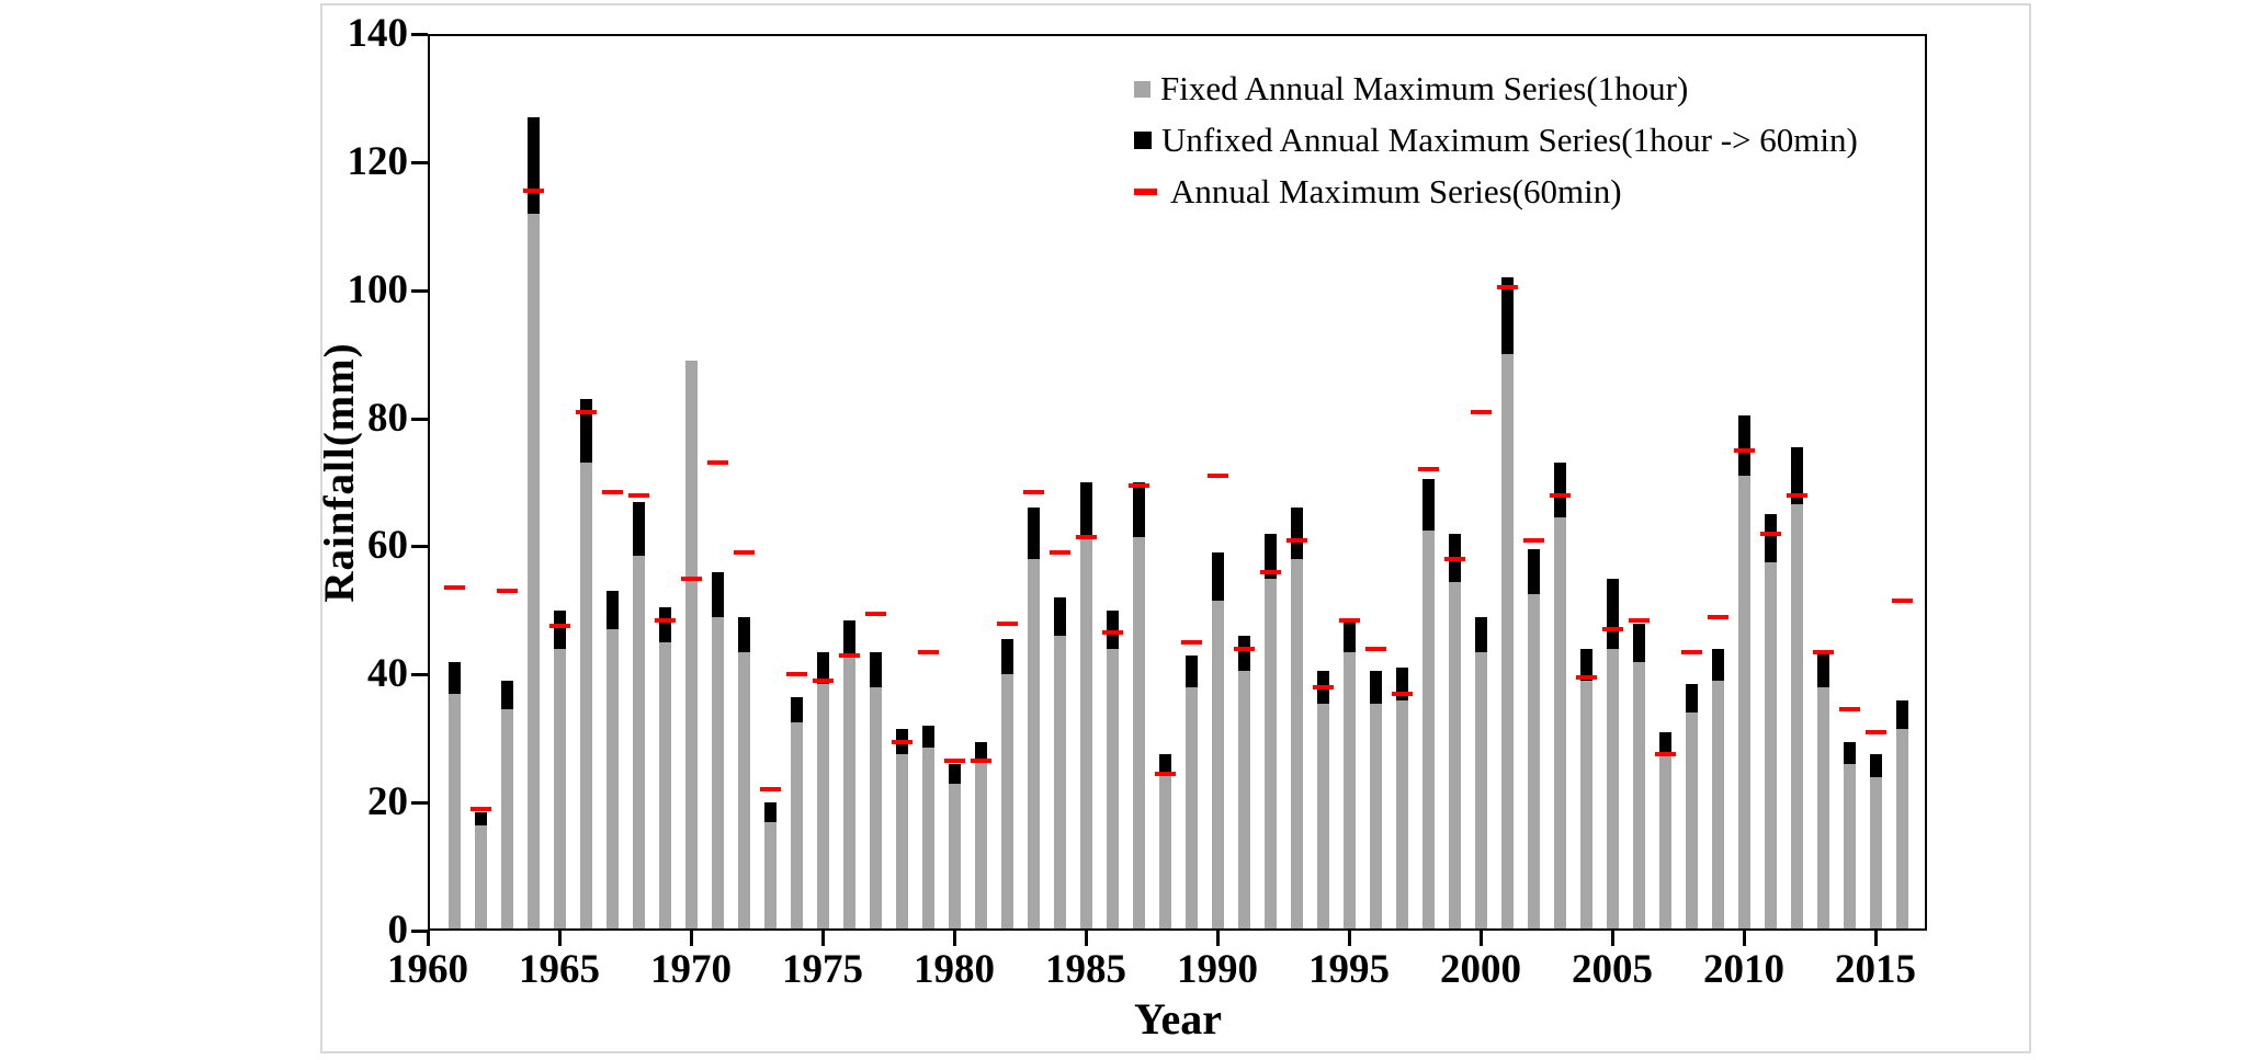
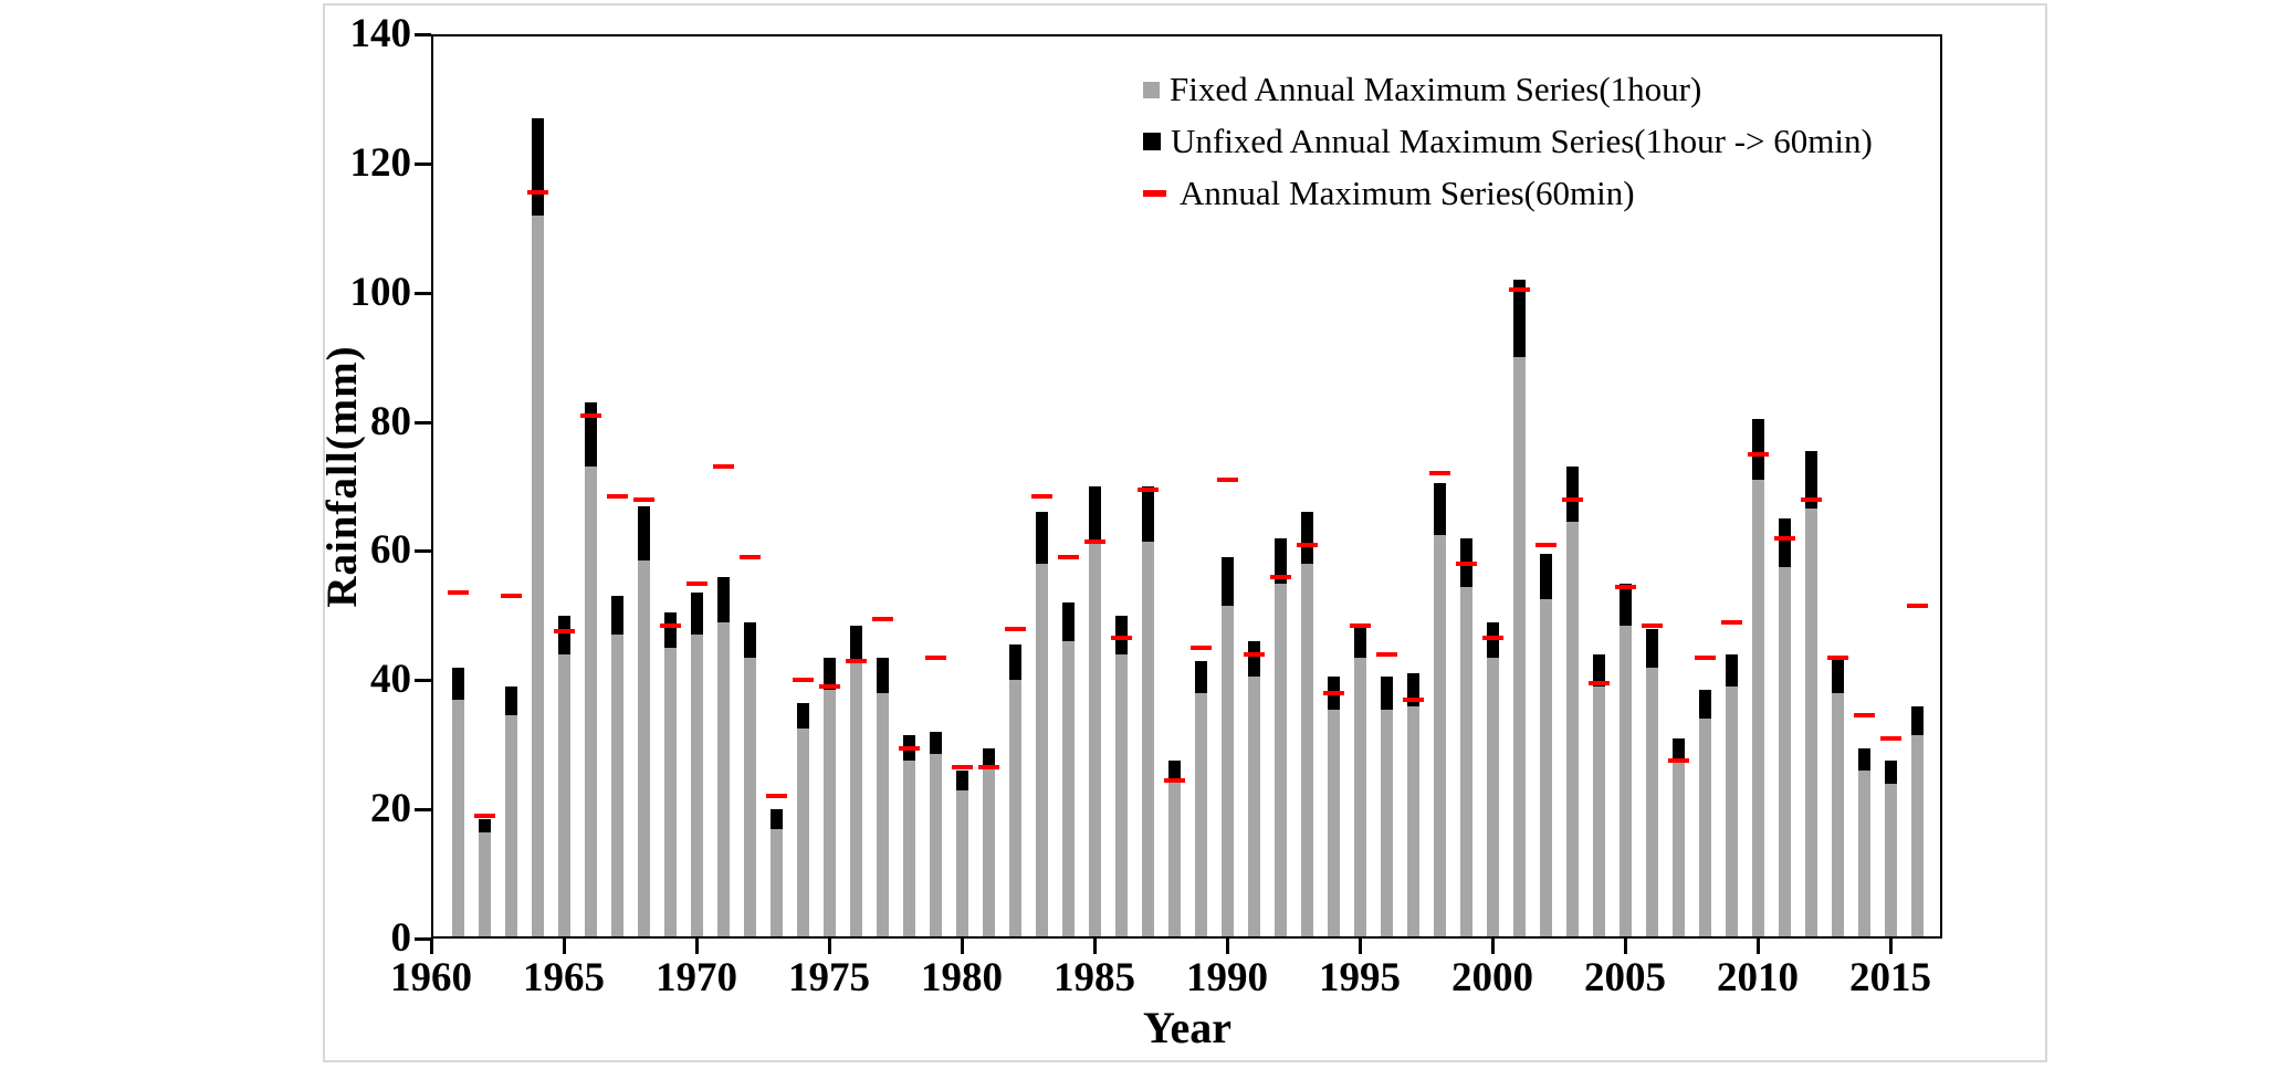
Fixed Annual Maximum Series(1hour)/1970: 89 -> 47
Annual Maximum Series(60min)/2000: 81 -> 46
Fixed Annual Maximum Series(1hour)/2005: 44 -> 48
Annual Maximum Series(60min)/2005: 47 -> 54
